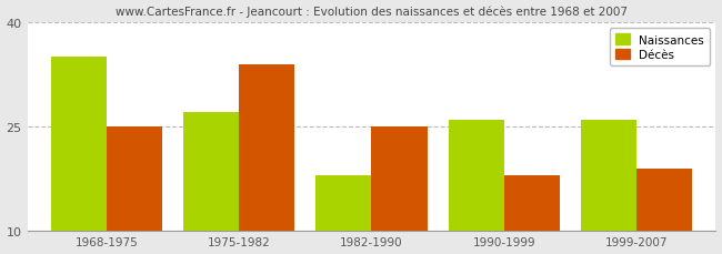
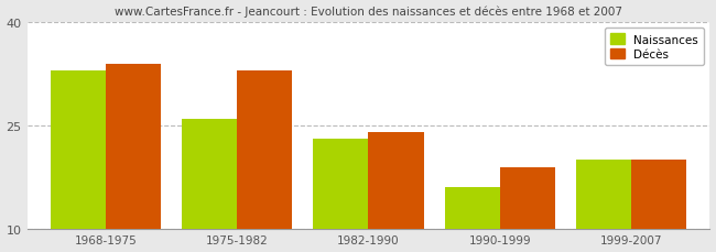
Naissances/1968-1975: 35 -> 33
Décès/1968-1975: 25 -> 34
Naissances/1975-1982: 27 -> 26
Décès/1975-1982: 34 -> 33
Naissances/1982-1990: 18 -> 23
Décès/1982-1990: 25 -> 24
Naissances/1990-1999: 26 -> 16
Décès/1990-1999: 18 -> 19
Naissances/1999-2007: 26 -> 20
Décès/1999-2007: 19 -> 20
